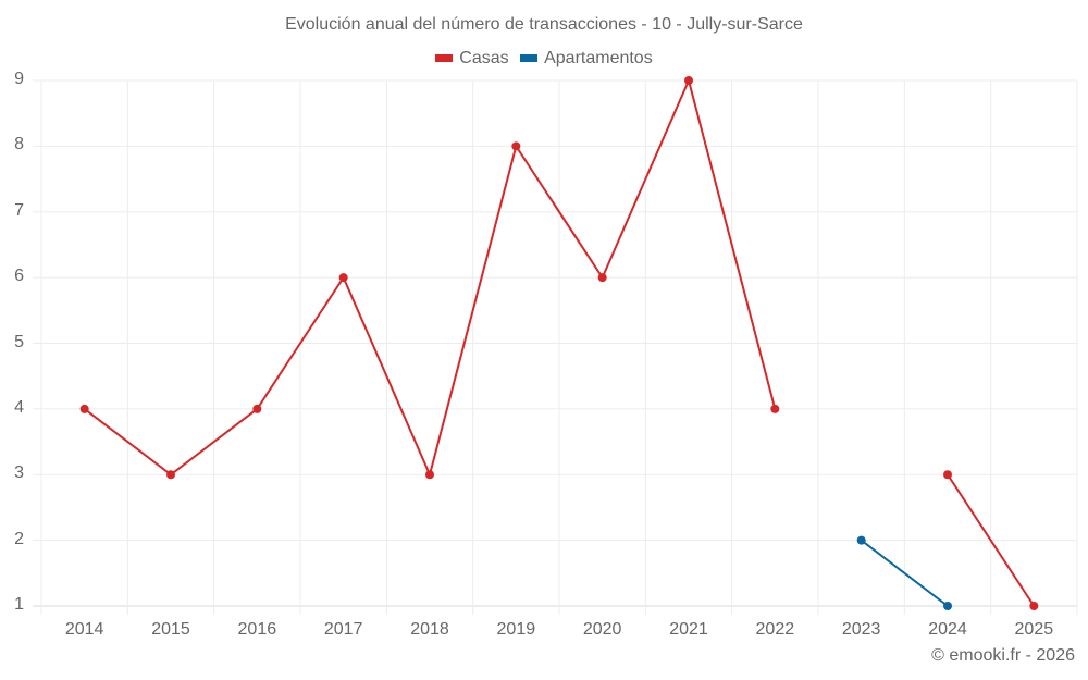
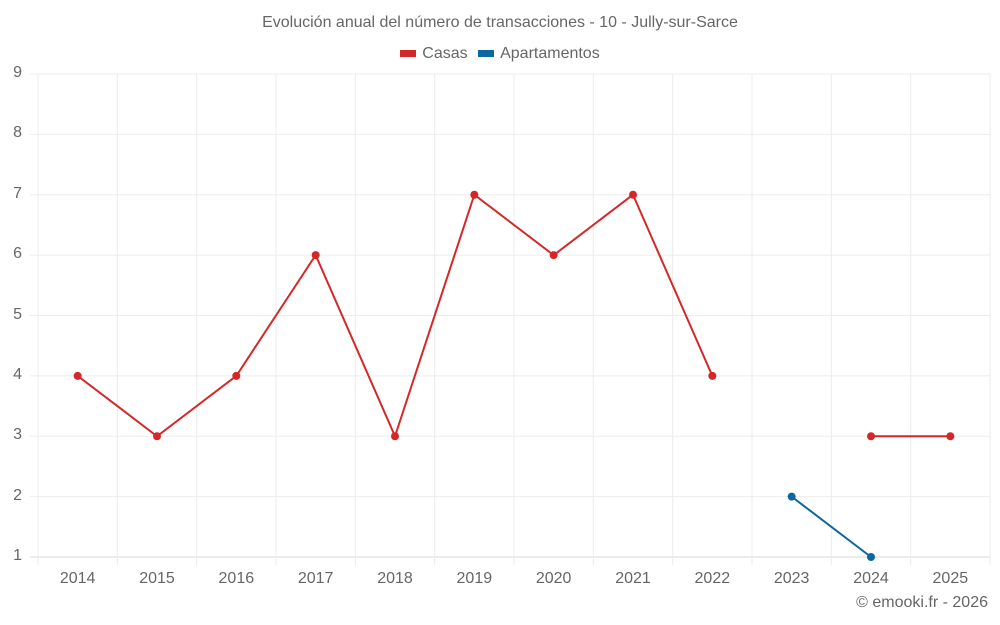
Casas/2019: 8 -> 7
Casas/2021: 9 -> 7
Casas/2025: 1 -> 3
